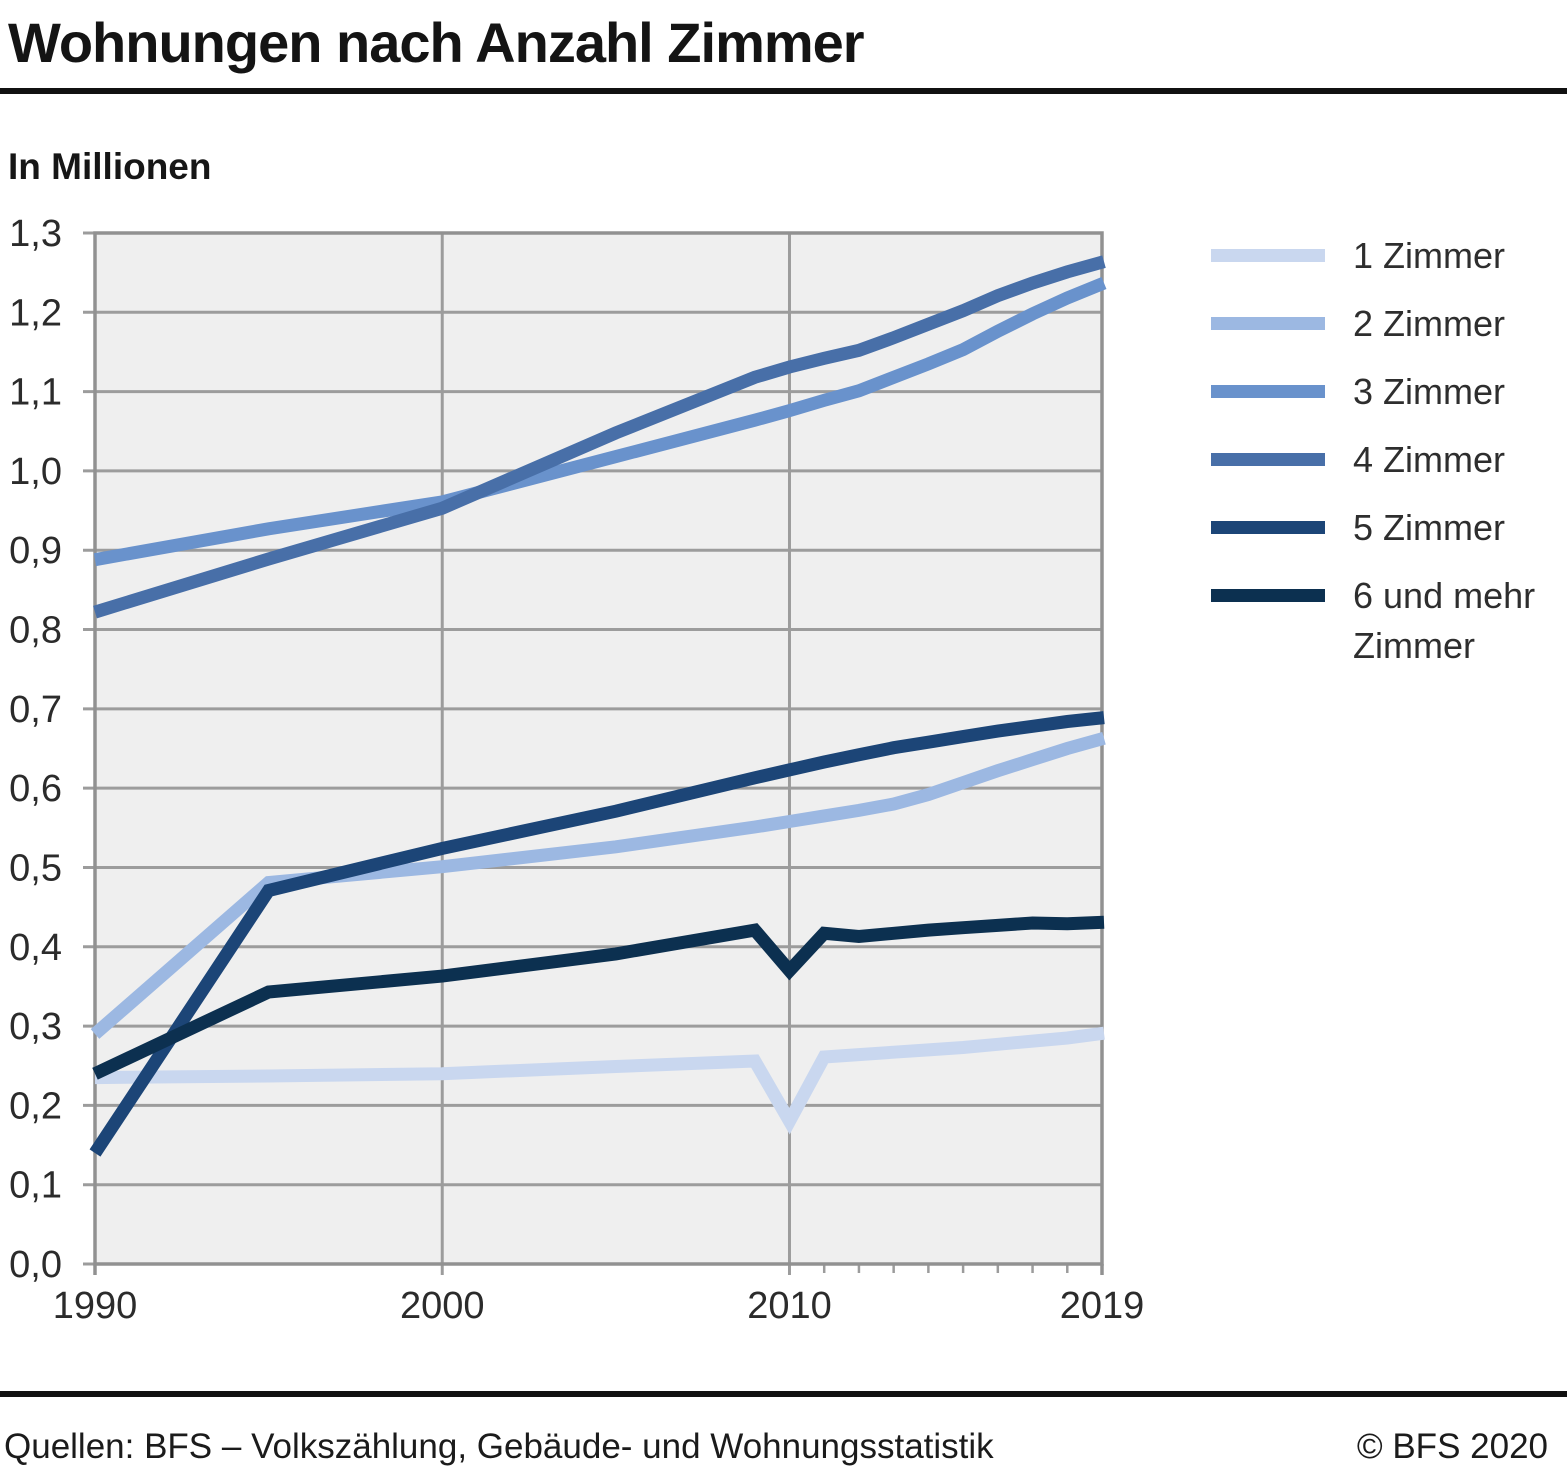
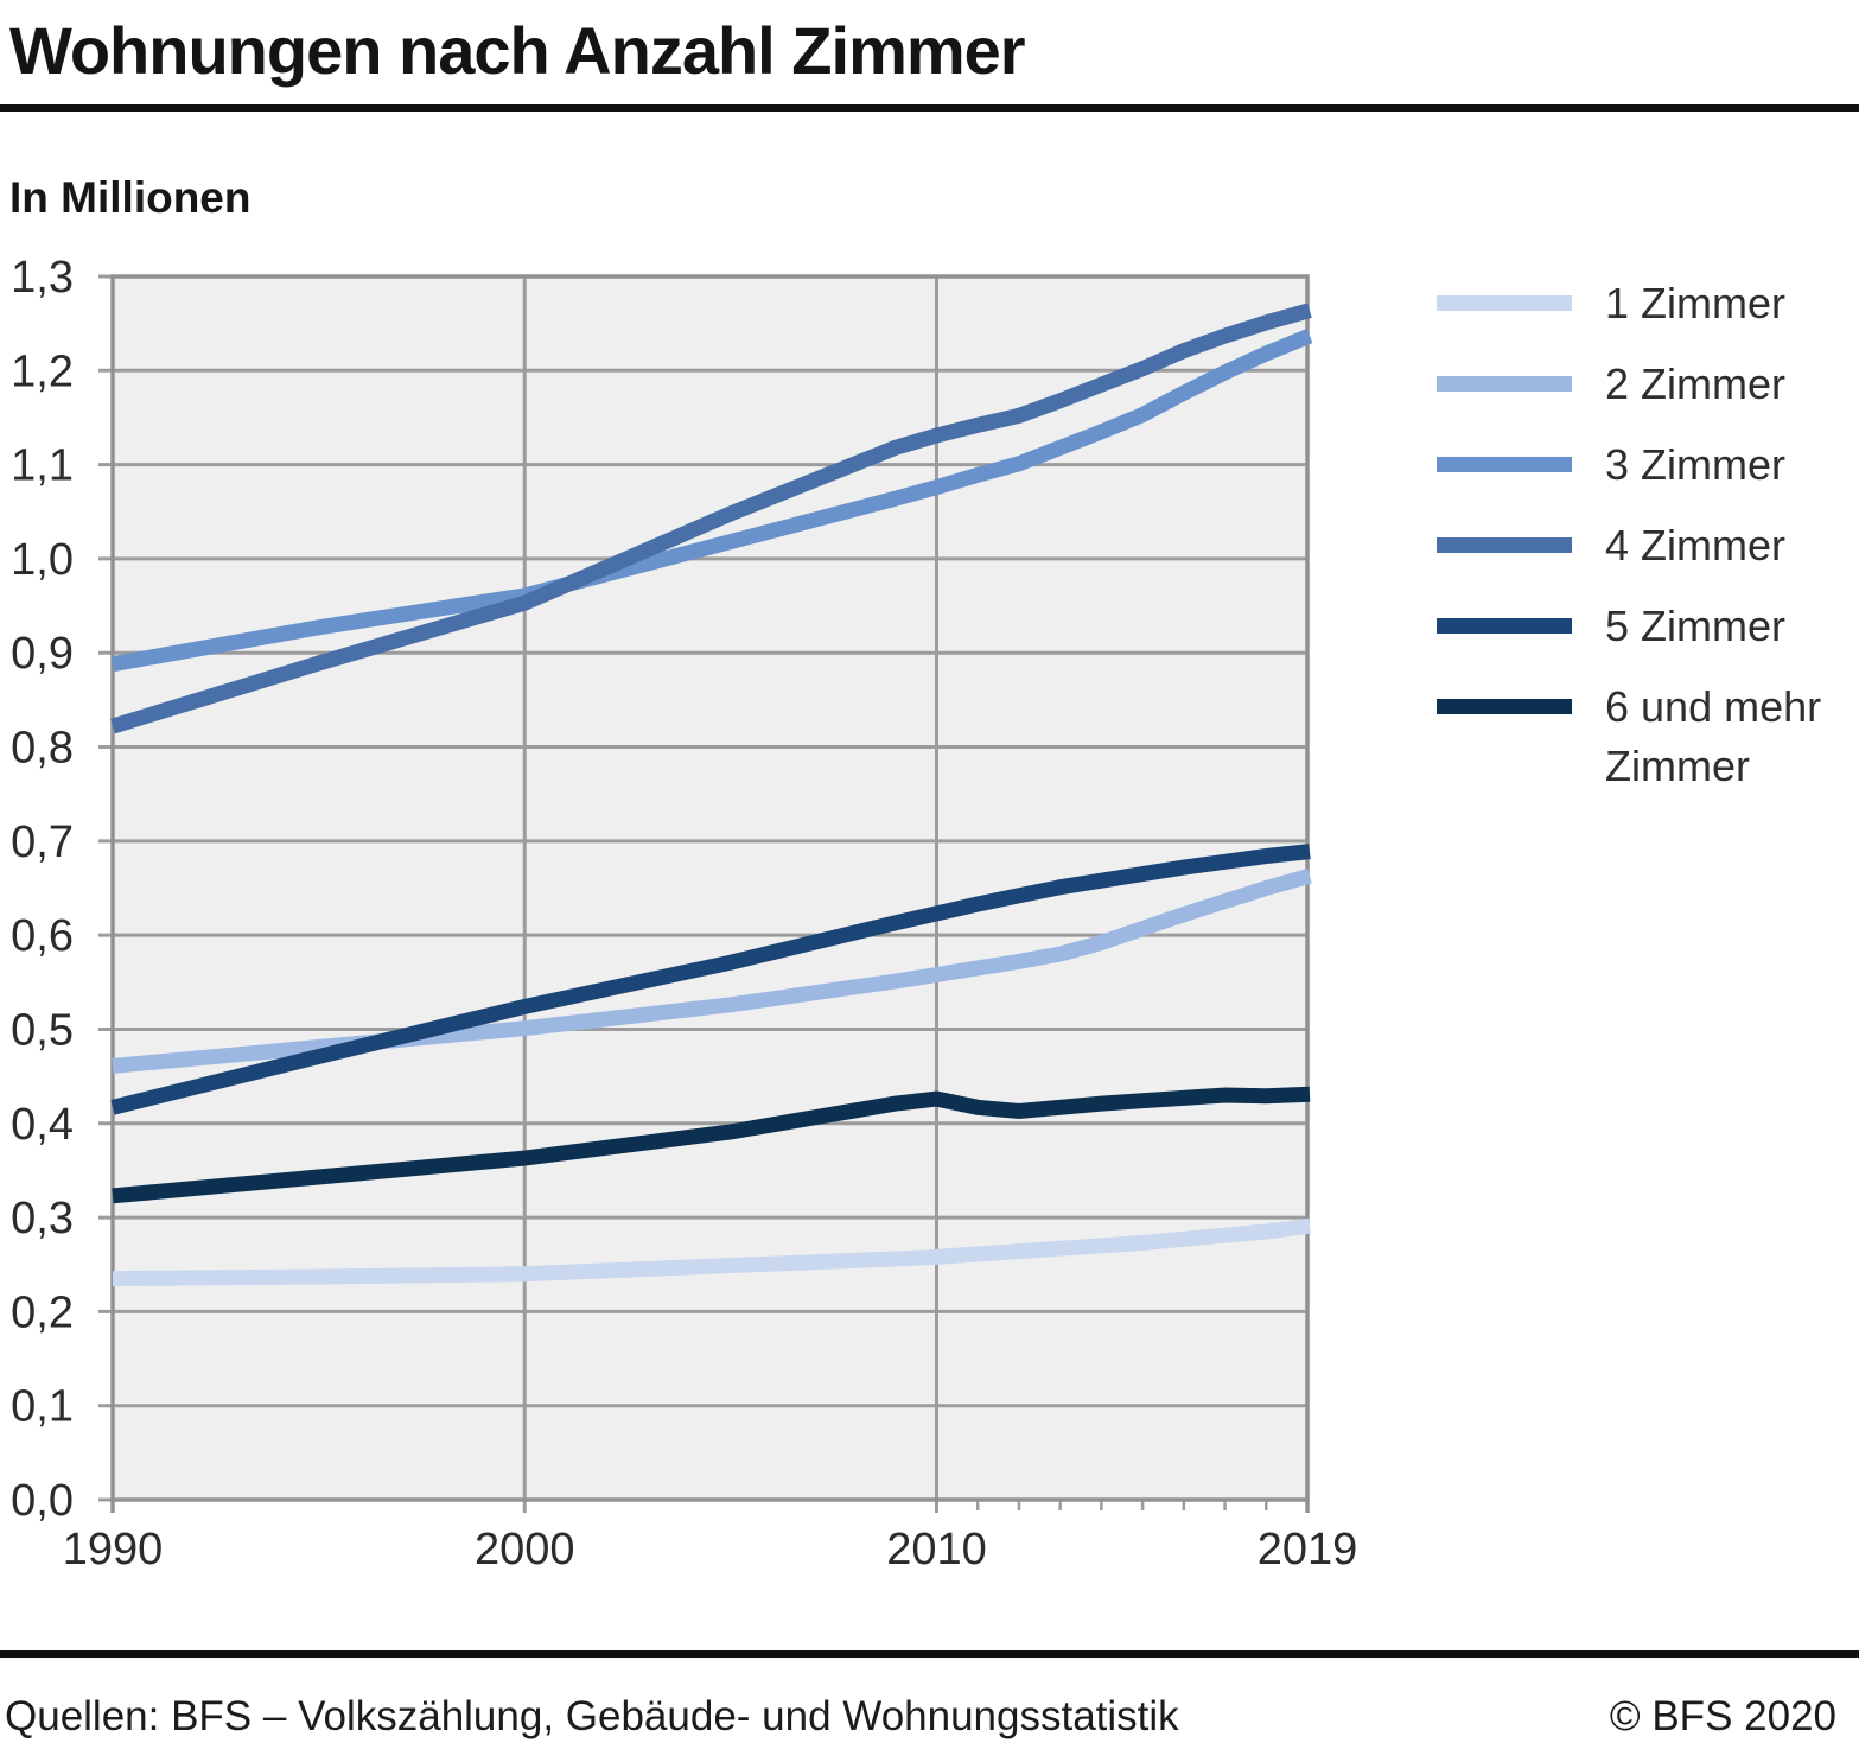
2 Zimmer/1990: 0,29 -> 0,46
5 Zimmer/1990: 0,14 -> 0,42
6 und mehr Zimmer/1990: 0,24 -> 0,32
1 Zimmer/2010: 0,18 -> 0,26
6 und mehr Zimmer/2010: 0,37 -> 0,43
